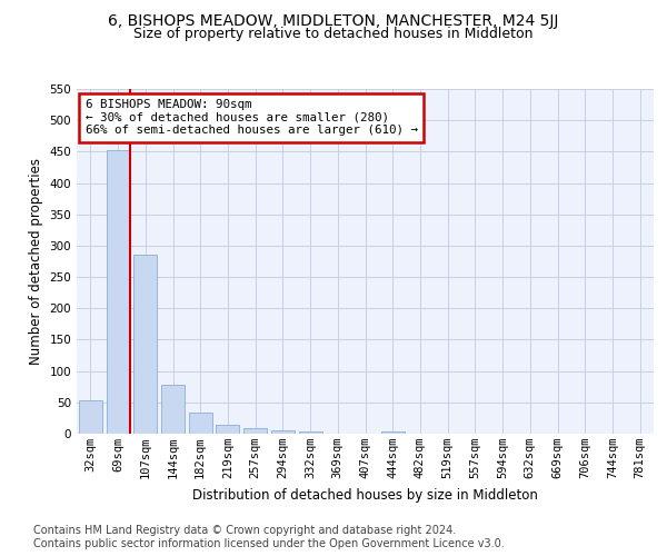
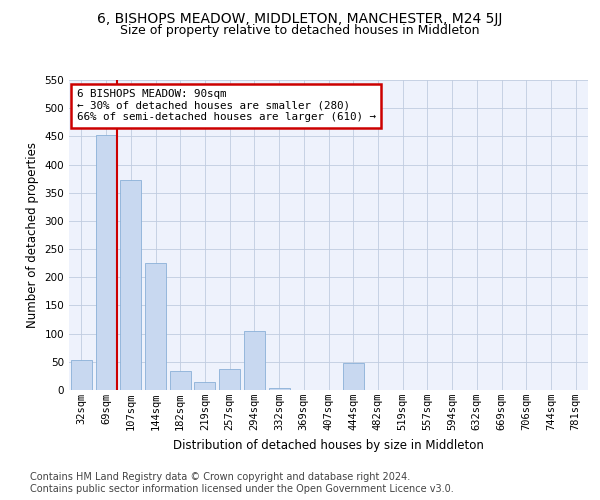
107sqm: 285 -> 372
144sqm: 78 -> 226
257sqm: 9 -> 38
294sqm: 5 -> 104
444sqm: 4 -> 48
